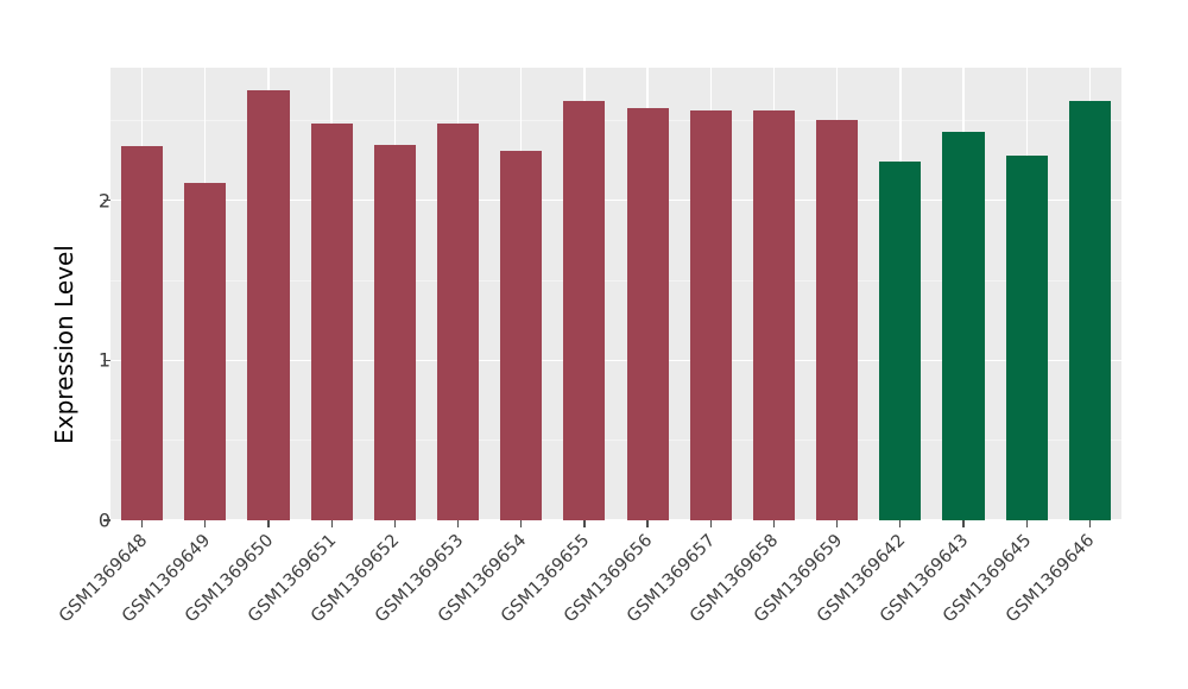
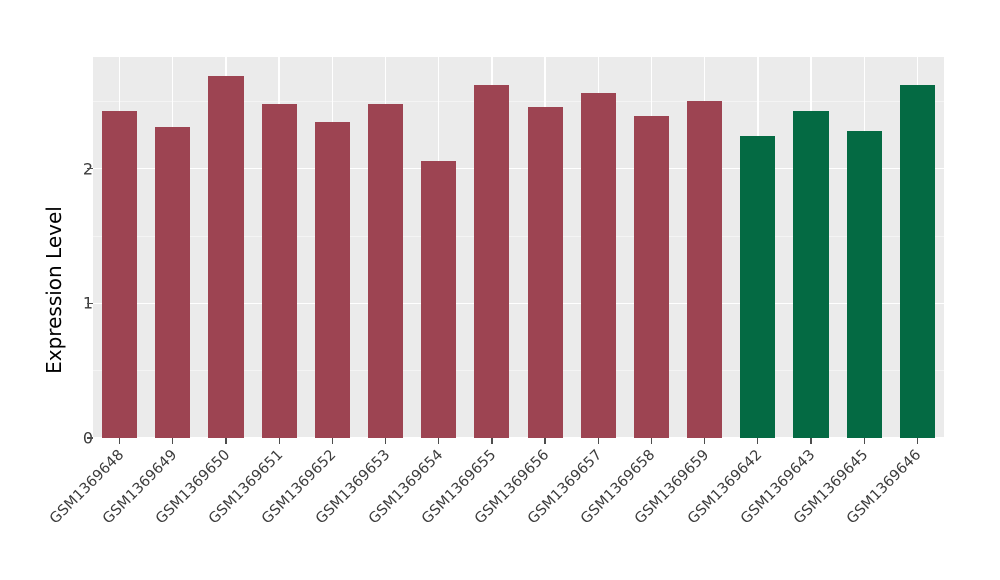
GSM1369648: 2.34 -> 2.43
GSM1369649: 2.11 -> 2.31
GSM1369654: 2.31 -> 2.06
GSM1369656: 2.58 -> 2.46
GSM1369658: 2.56 -> 2.39
